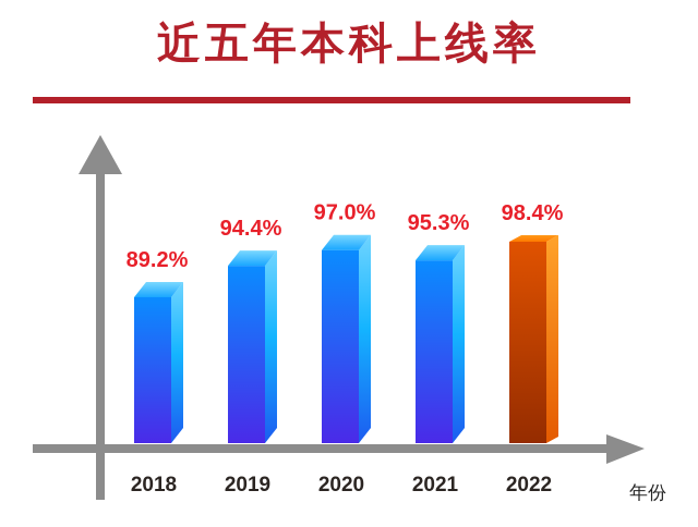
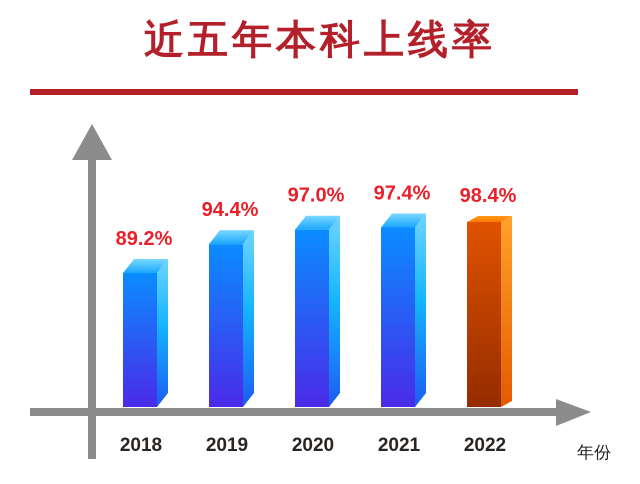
2021: 95.3% -> 97.4%
